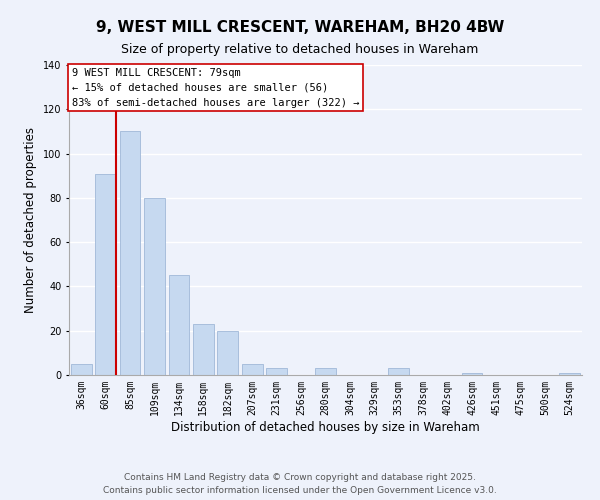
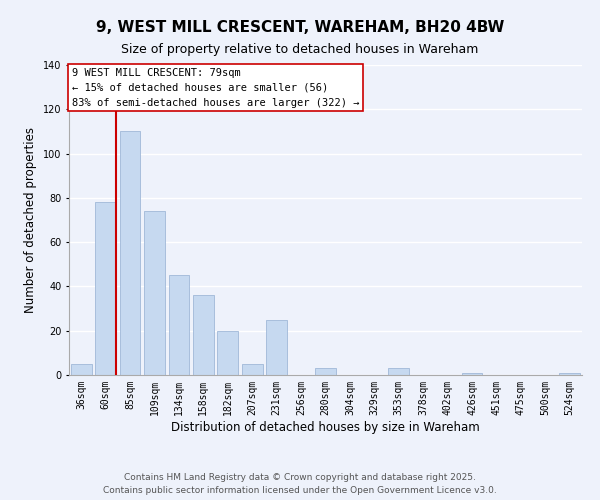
60sqm: 91 -> 78
109sqm: 80 -> 74
158sqm: 23 -> 36
231sqm: 3 -> 25
